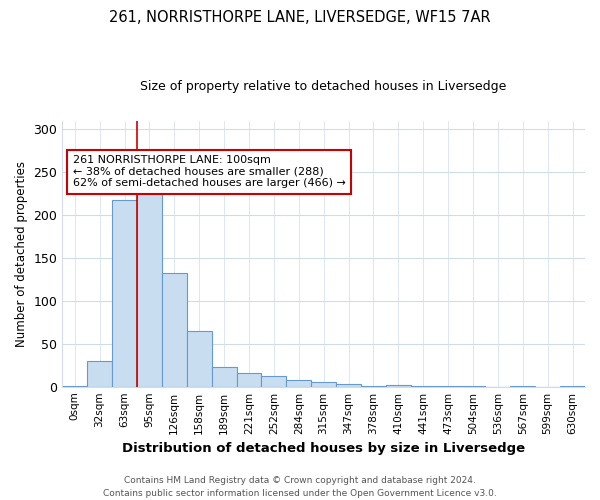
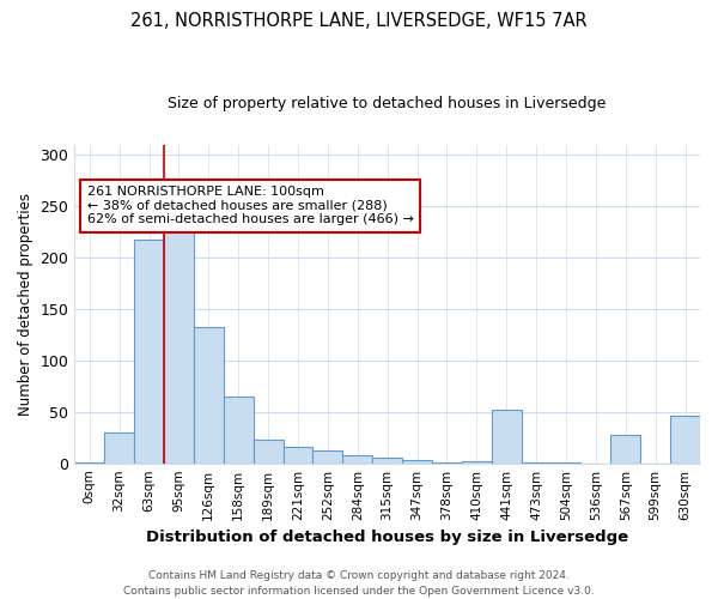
441sqm: 1 -> 52
567sqm: 1 -> 28
630sqm: 1 -> 46
